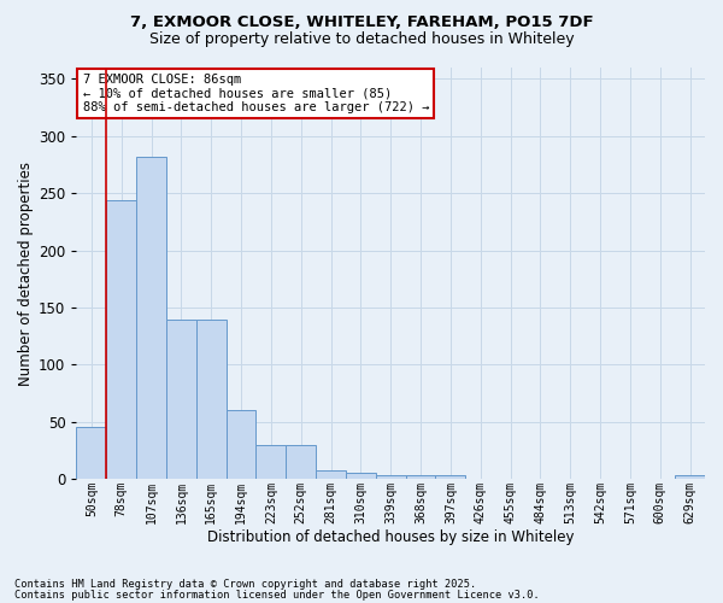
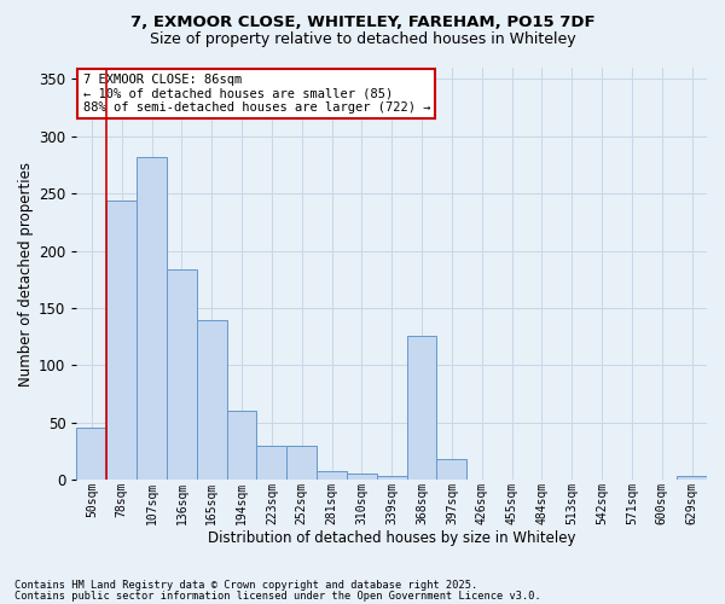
136sqm: 140 -> 184
368sqm: 4 -> 126
397sqm: 3 -> 18
